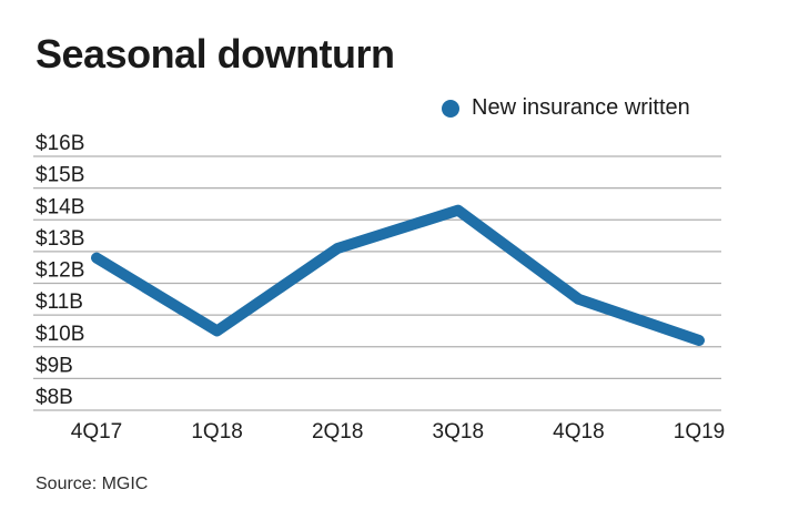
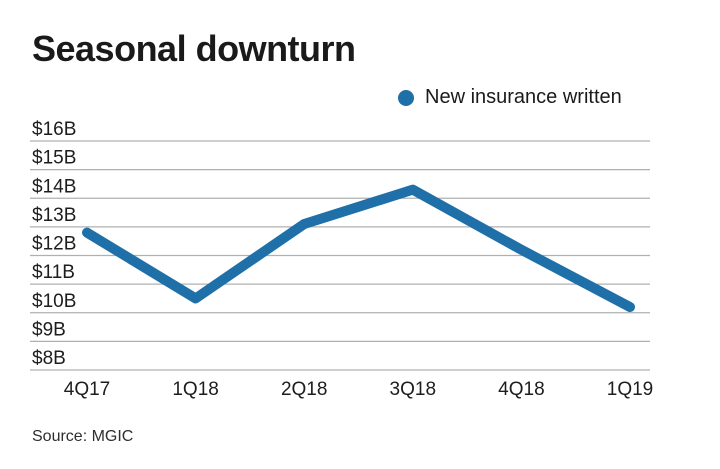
4Q18: $11.5B -> $12.2B
